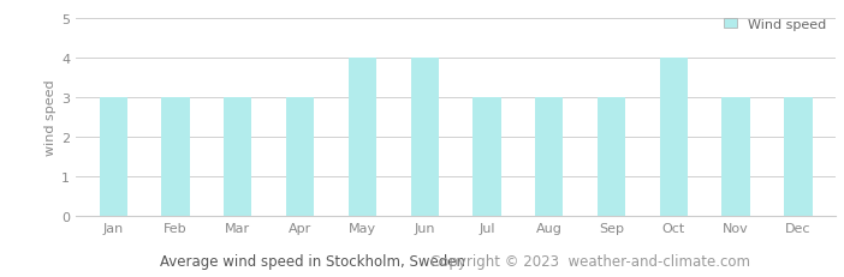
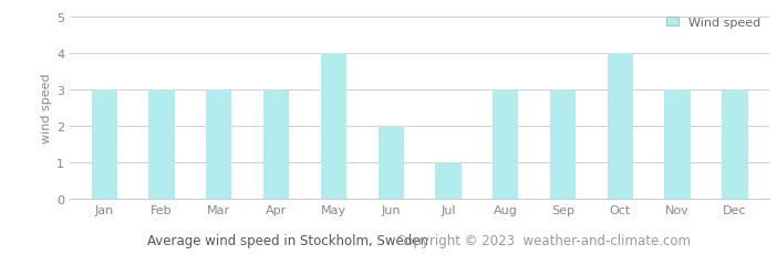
Jun: 4 -> 2
Jul: 3 -> 1
